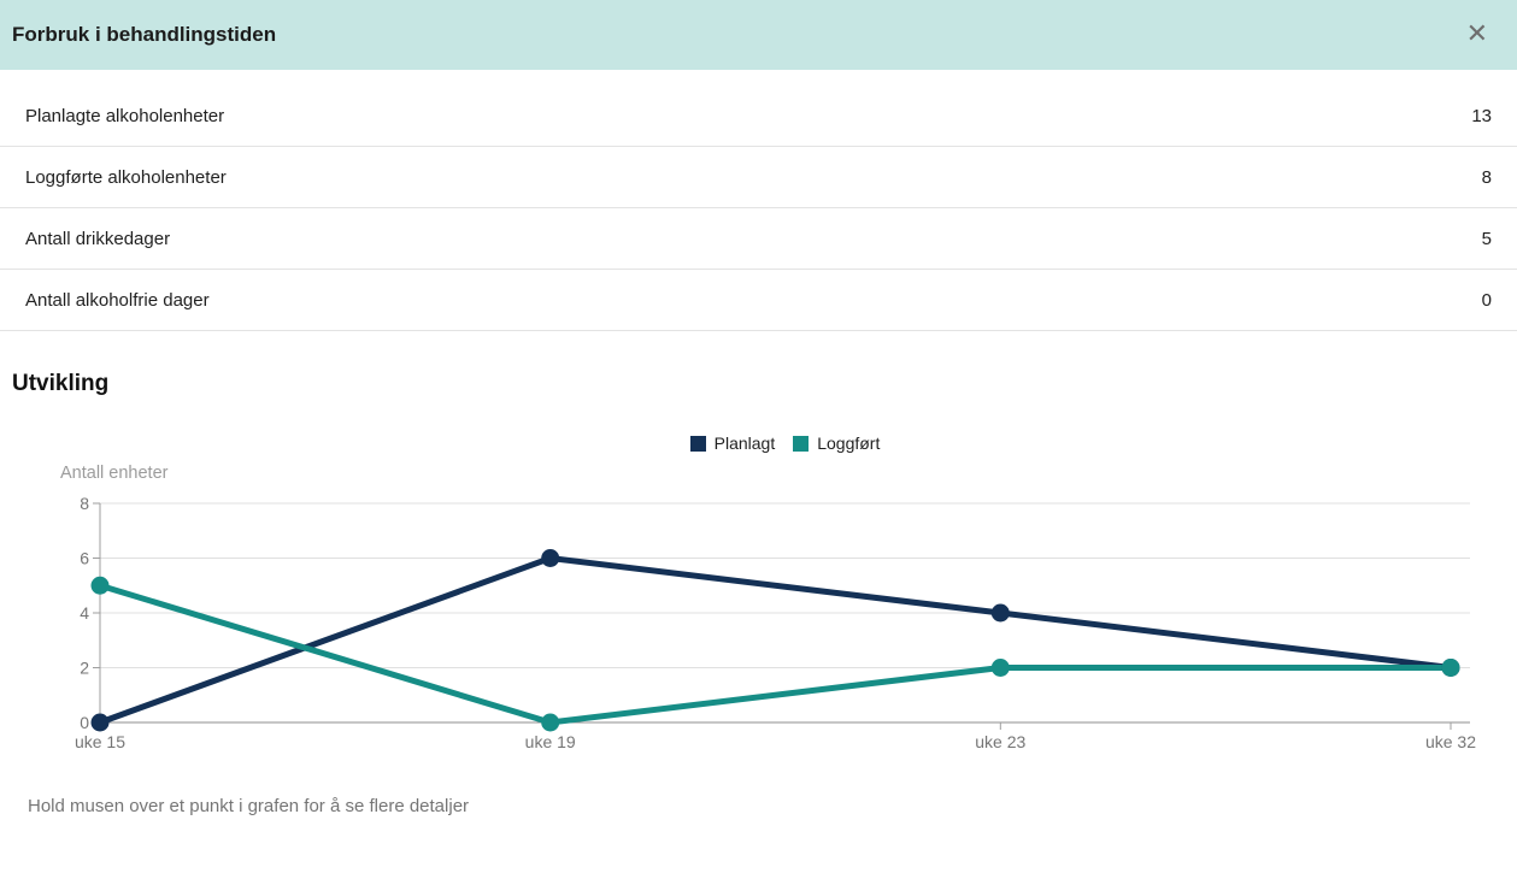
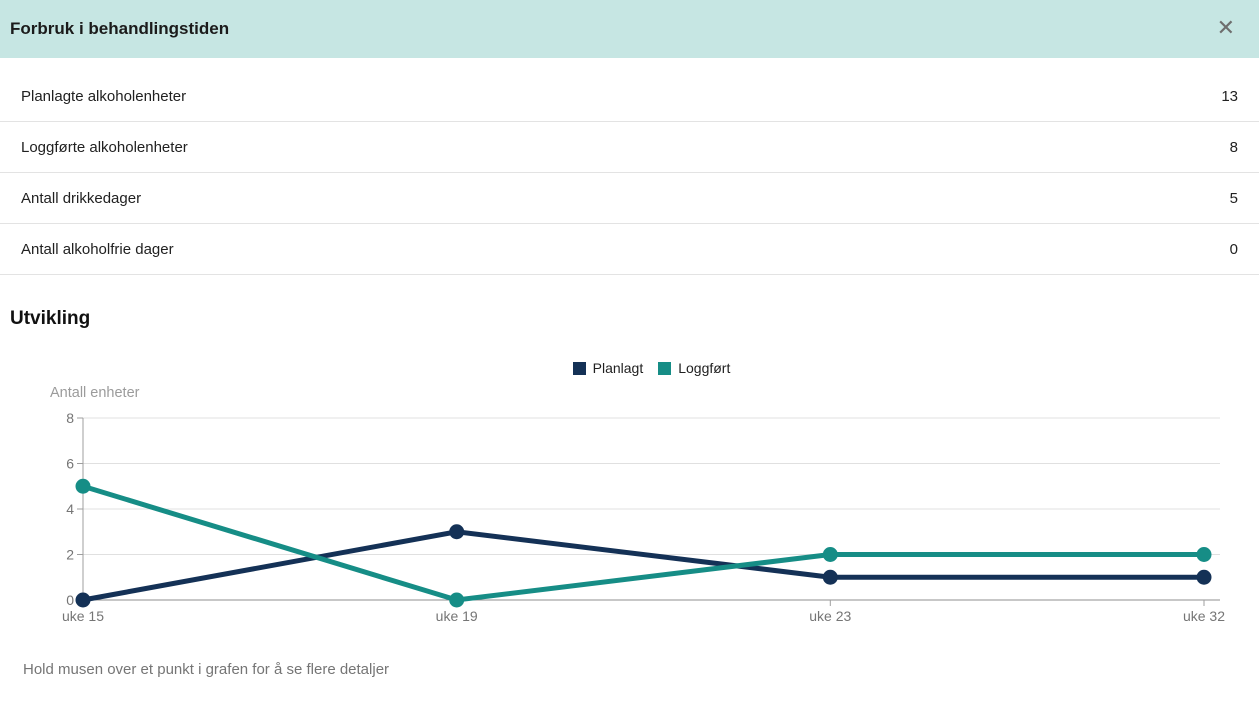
Planlagt/uke 19: 6 -> 3
Planlagt/uke 23: 4 -> 1
Planlagt/uke 32: 2 -> 1
